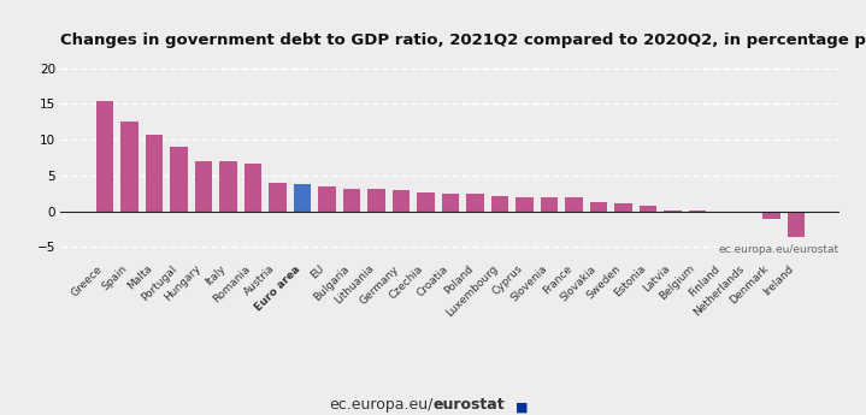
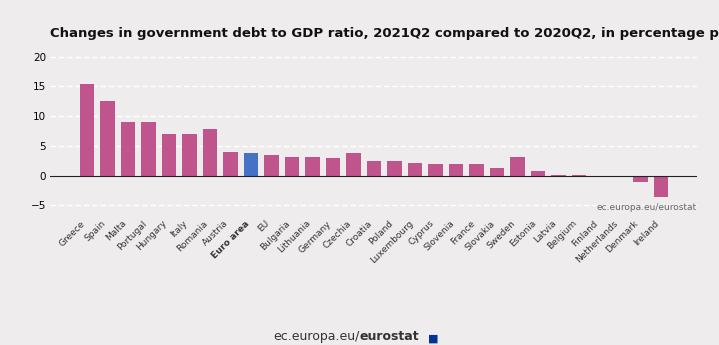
Malta: 10.7 -> 9.0
Romania: 6.6 -> 7.8
Czechia: 2.7 -> 3.8
Sweden: 1.1 -> 3.2
